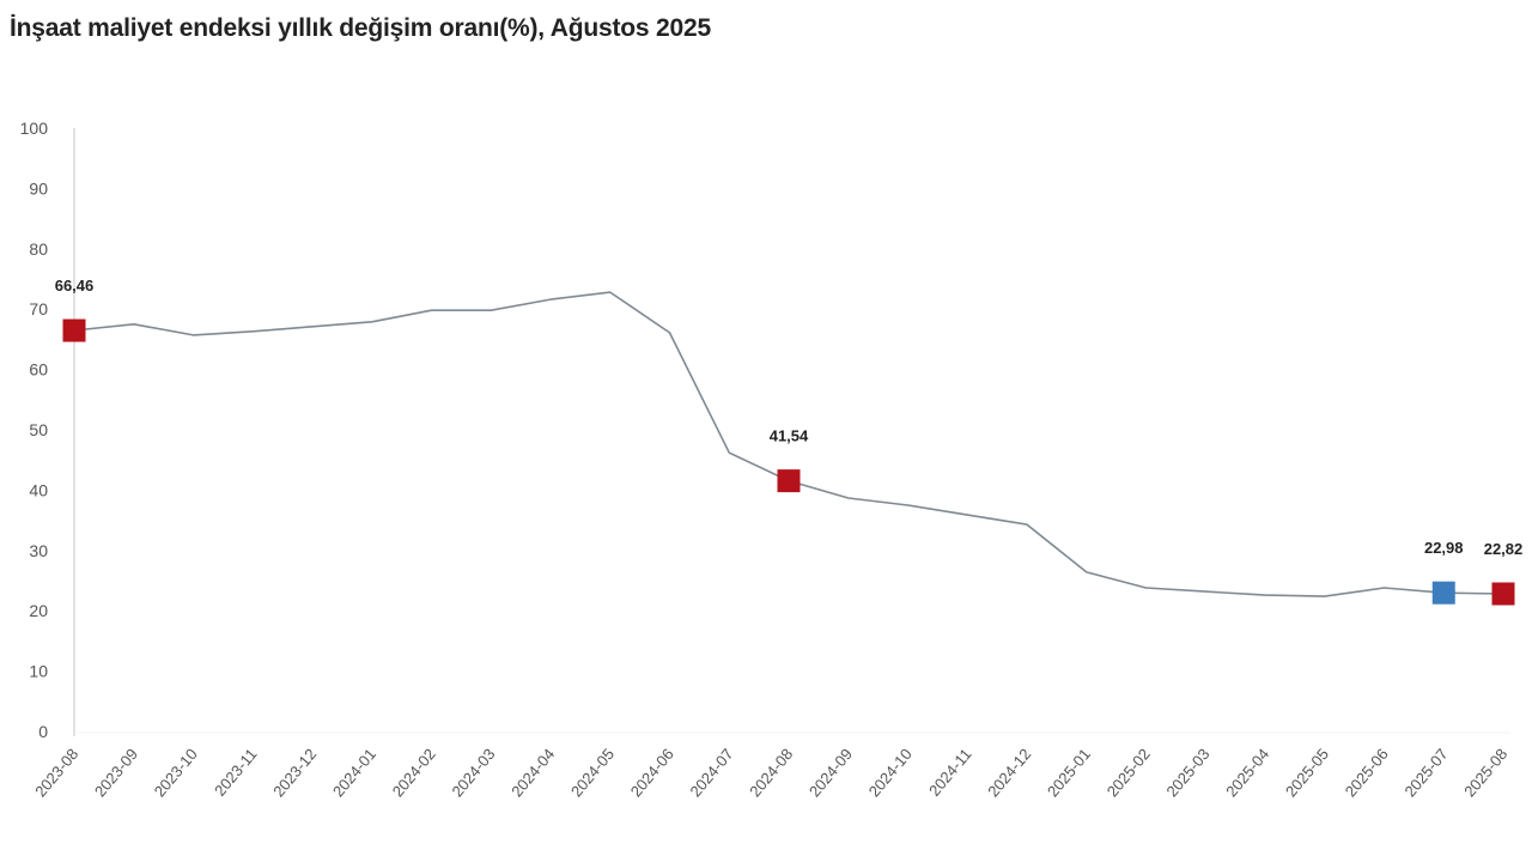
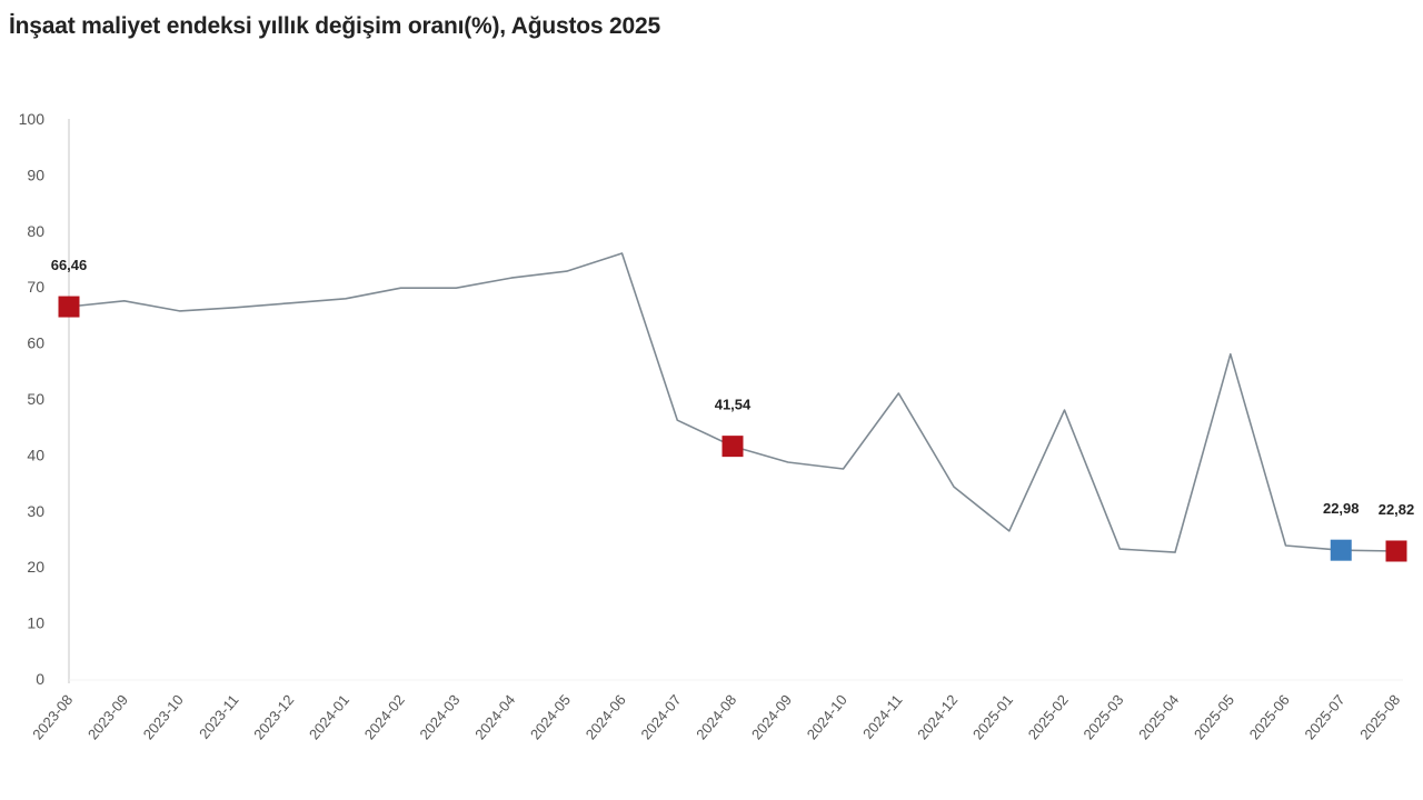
2024-06: 66 -> 76
2024-11: 36 -> 51
2025-02: 24 -> 48
2025-05: 22 -> 58
